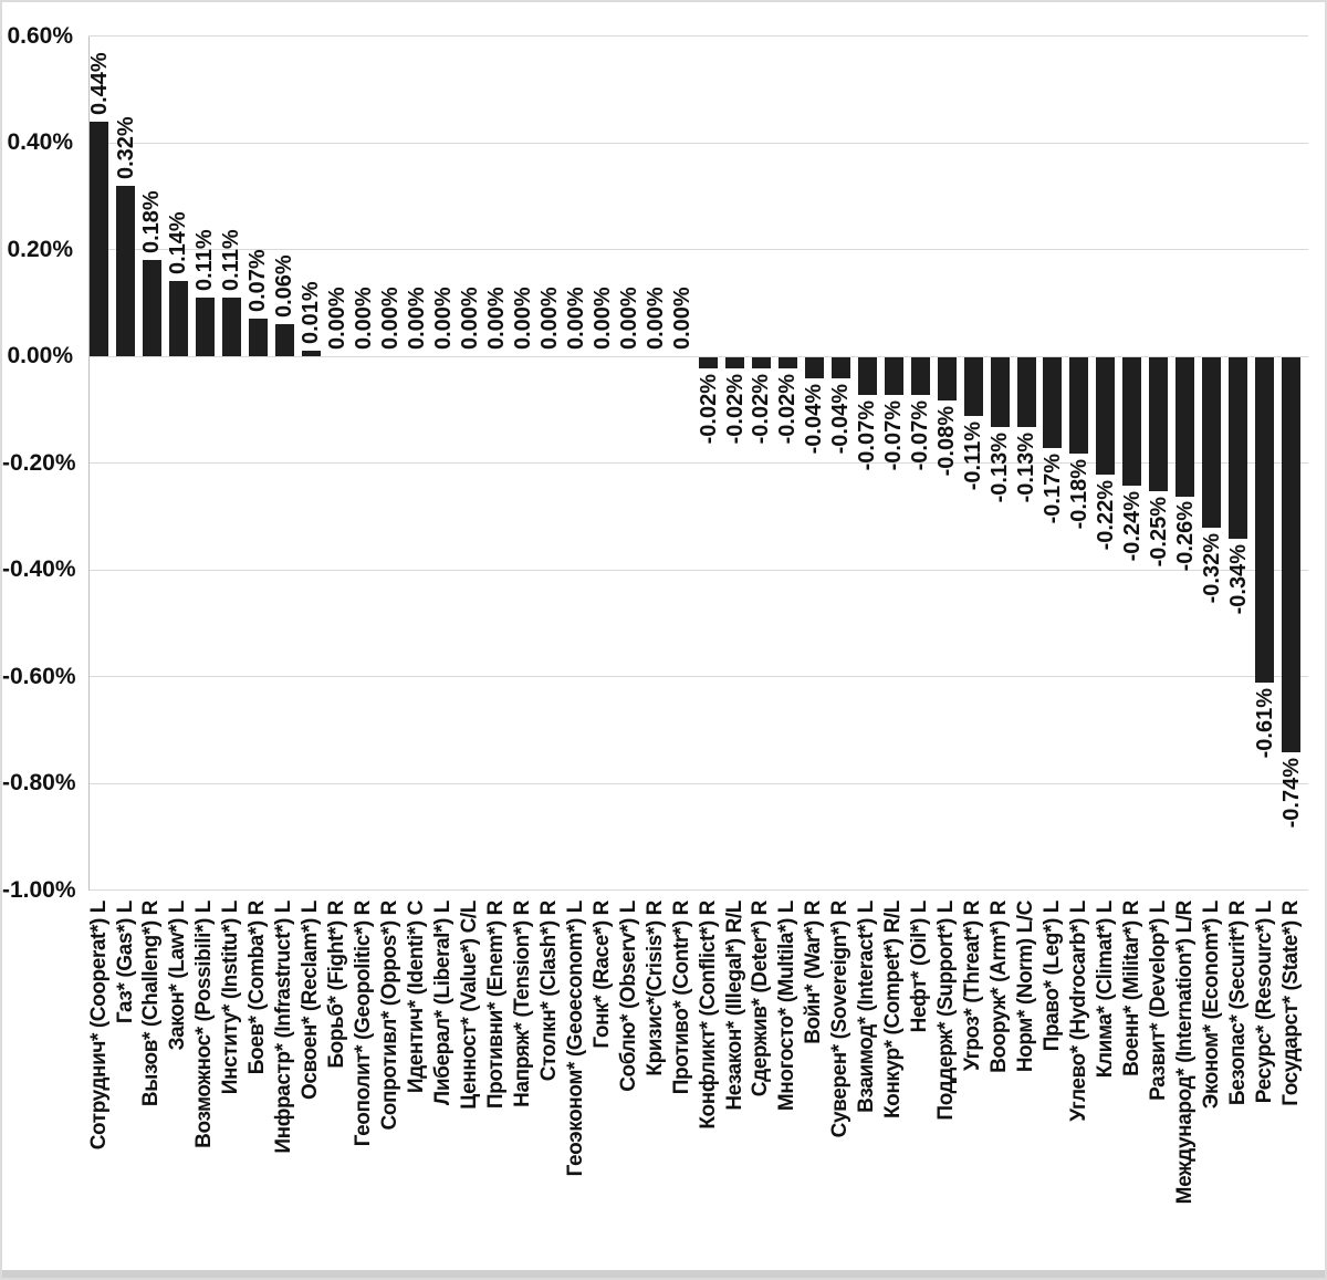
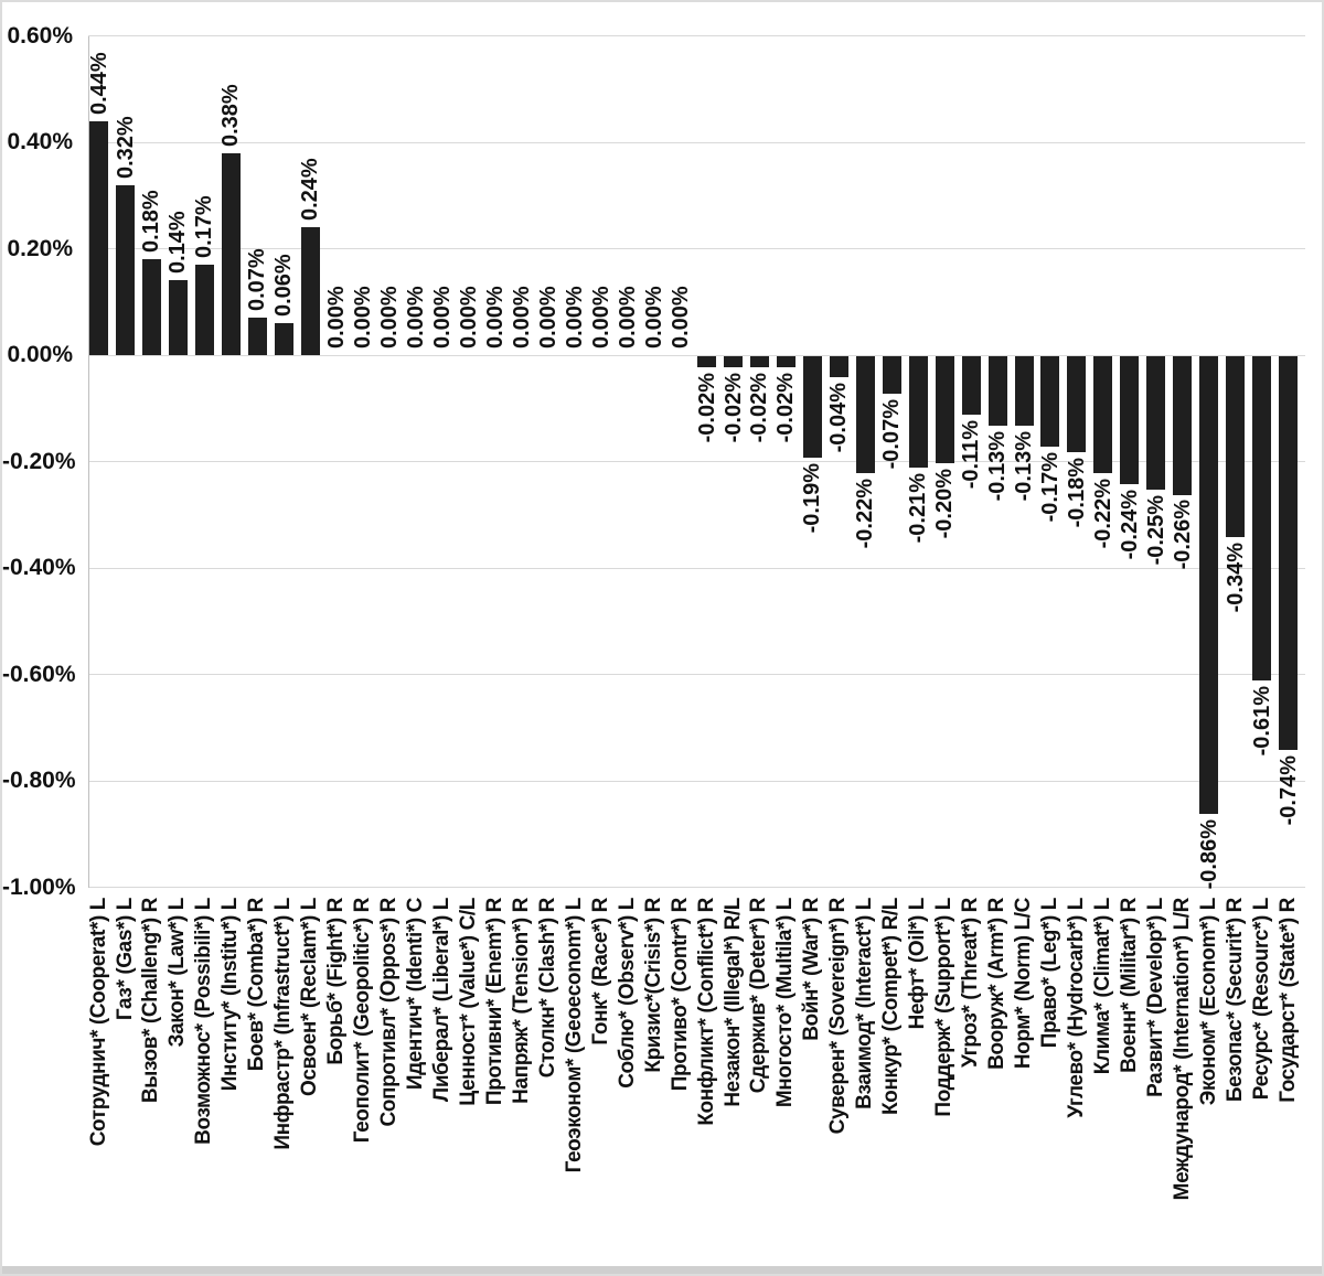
Возможнос* (Possibili*) L: 0.11% -> 0.17%
Институ* (Institu*) L: 0.11% -> 0.38%
Освоен* (Reclam*) L: 0.01% -> 0.24%
Войн* (War*) R: -0.04% -> -0.19%
Взаимод* (Interact*) L: -0.07% -> -0.22%
Нефт* (Oil*) L: -0.07% -> -0.21%
Поддерж* (Support*) L: -0.08% -> -0.20%
Эконом* (Econom*) L: -0.32% -> -0.86%
